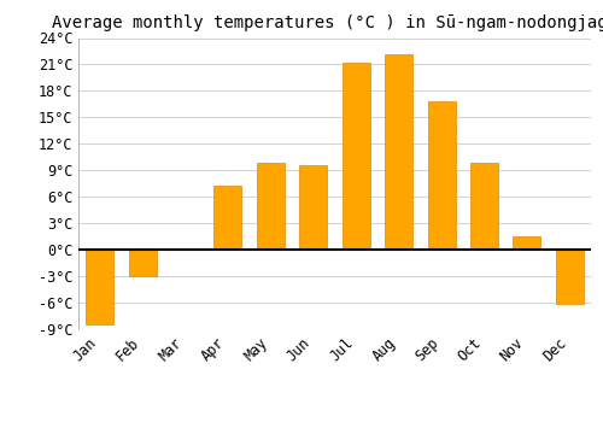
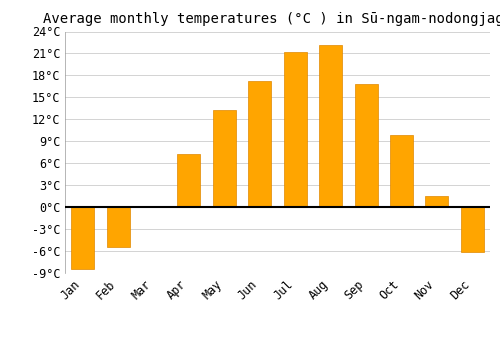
Feb: -3.0°C -> -5.5°C
May: 9.8°C -> 13.3°C
Jun: 9.6°C -> 17.2°C
